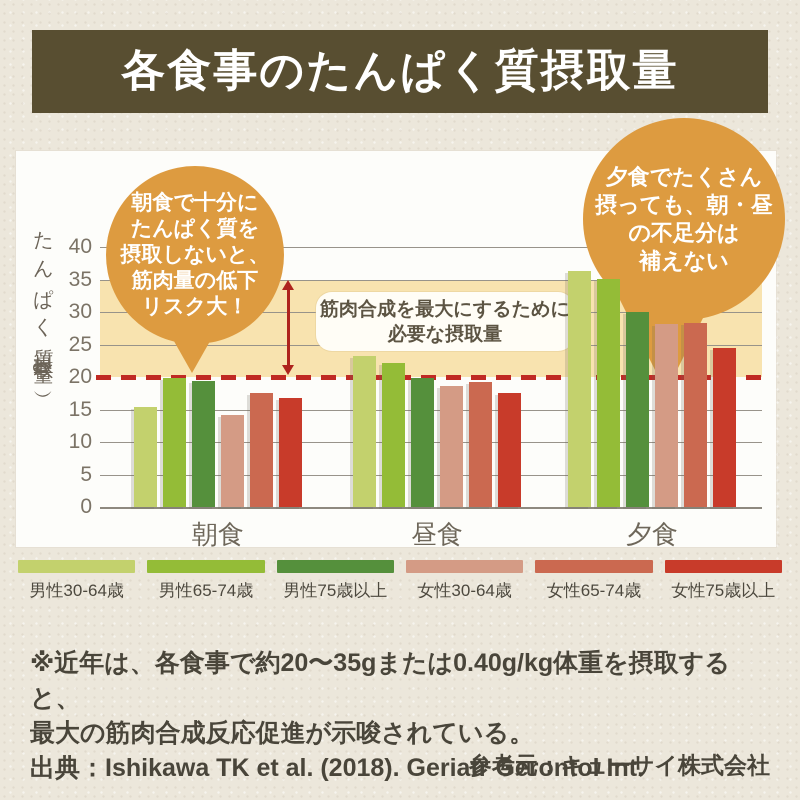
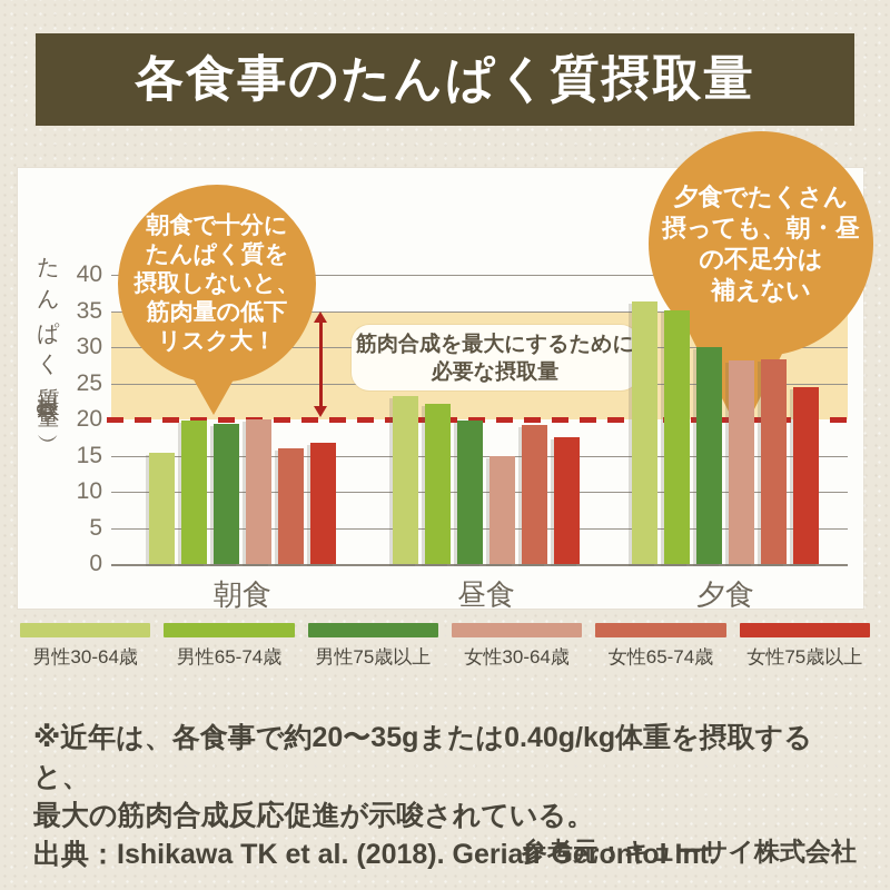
女性30-64歳/朝食: 14 -> 20
女性65-74歳/朝食: 18 -> 16
女性30-64歳/昼食: 19 -> 15
